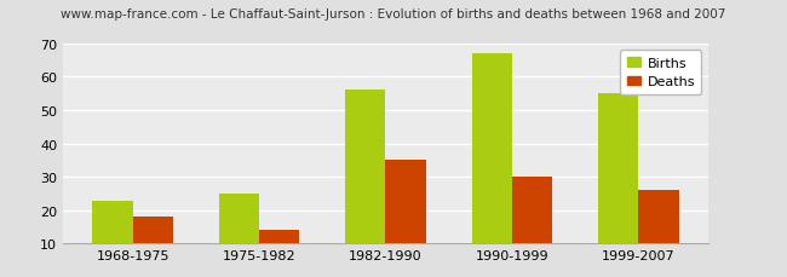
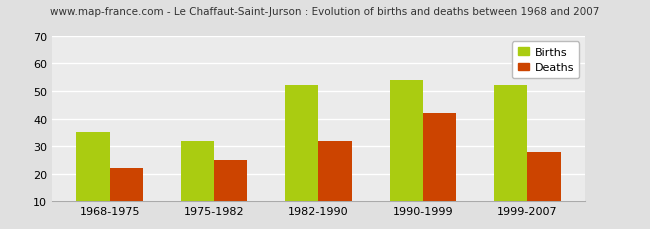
Births/1968-1975: 23 -> 35
Deaths/1968-1975: 18 -> 22
Births/1975-1982: 25 -> 32
Deaths/1975-1982: 14 -> 25
Births/1982-1990: 56 -> 52
Deaths/1982-1990: 35 -> 32
Births/1990-1999: 67 -> 54
Deaths/1990-1999: 30 -> 42
Births/1999-2007: 55 -> 52
Deaths/1999-2007: 26 -> 28
